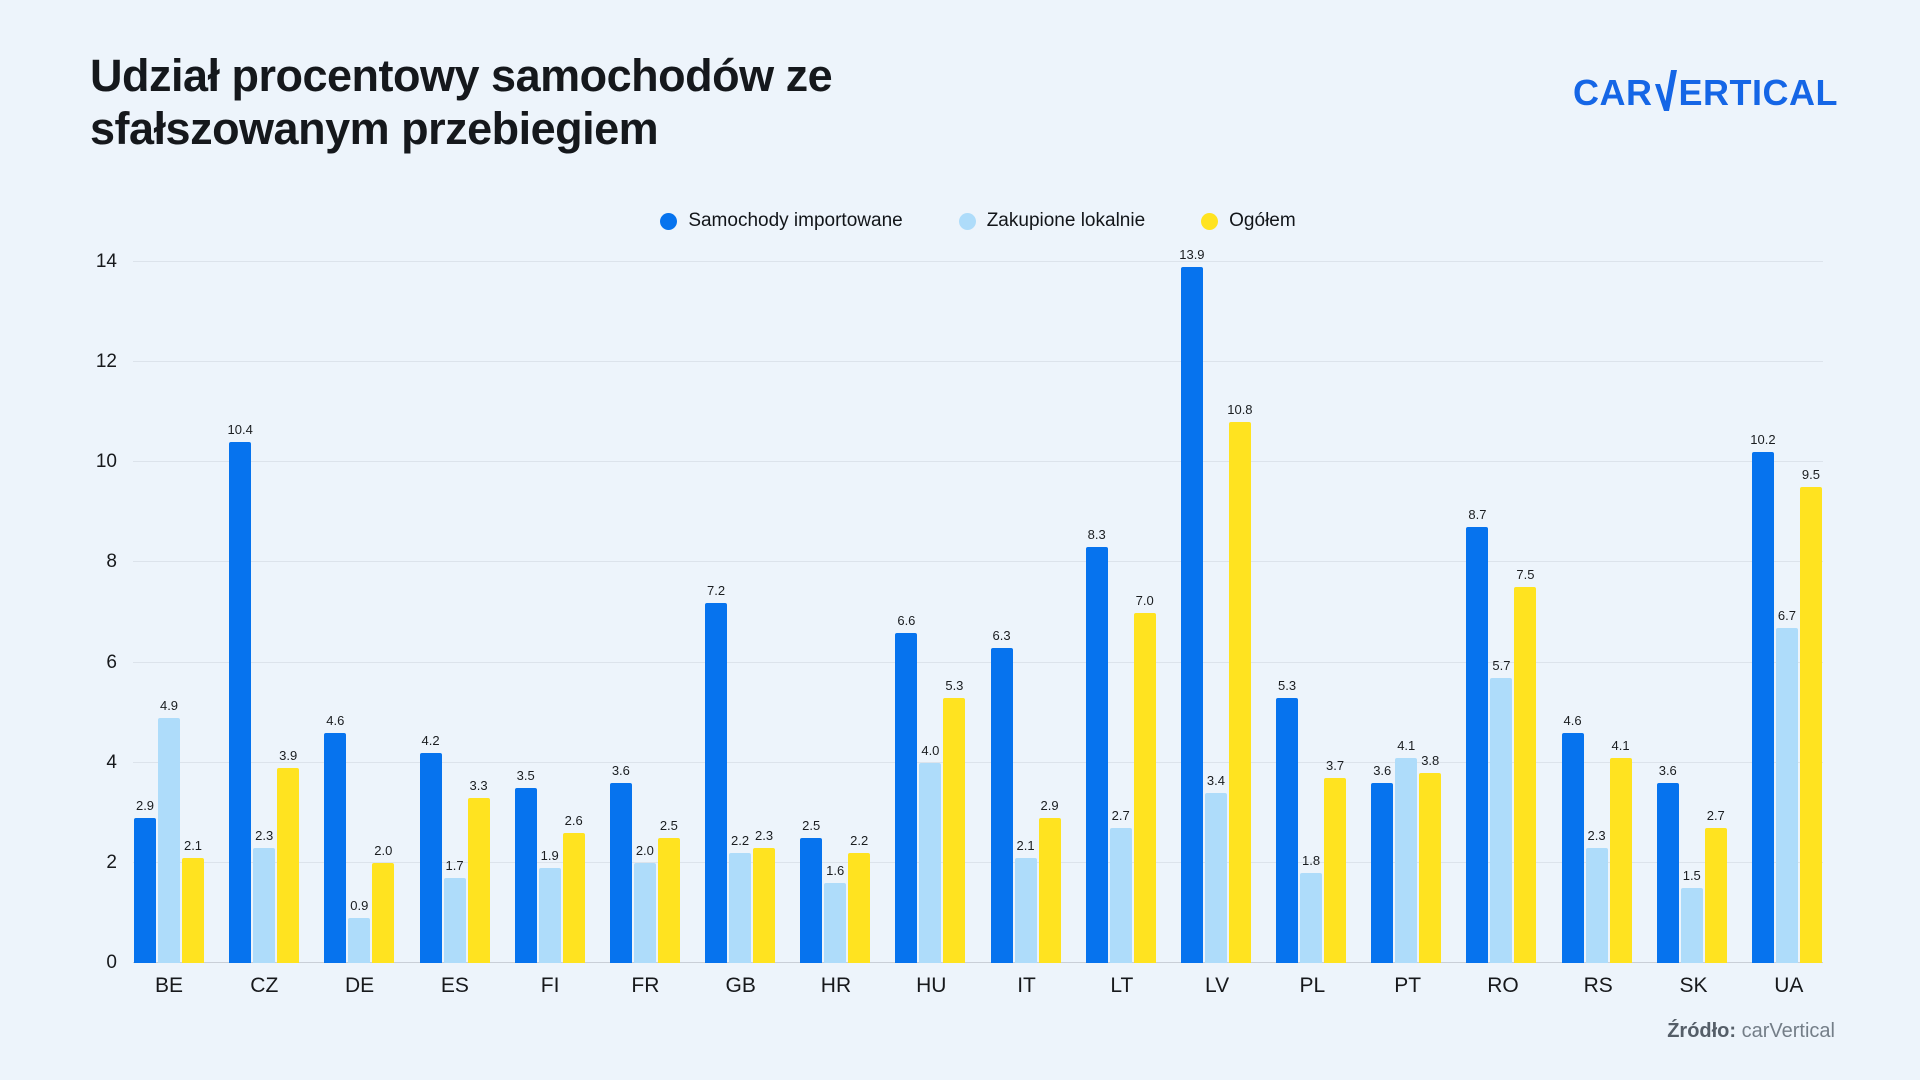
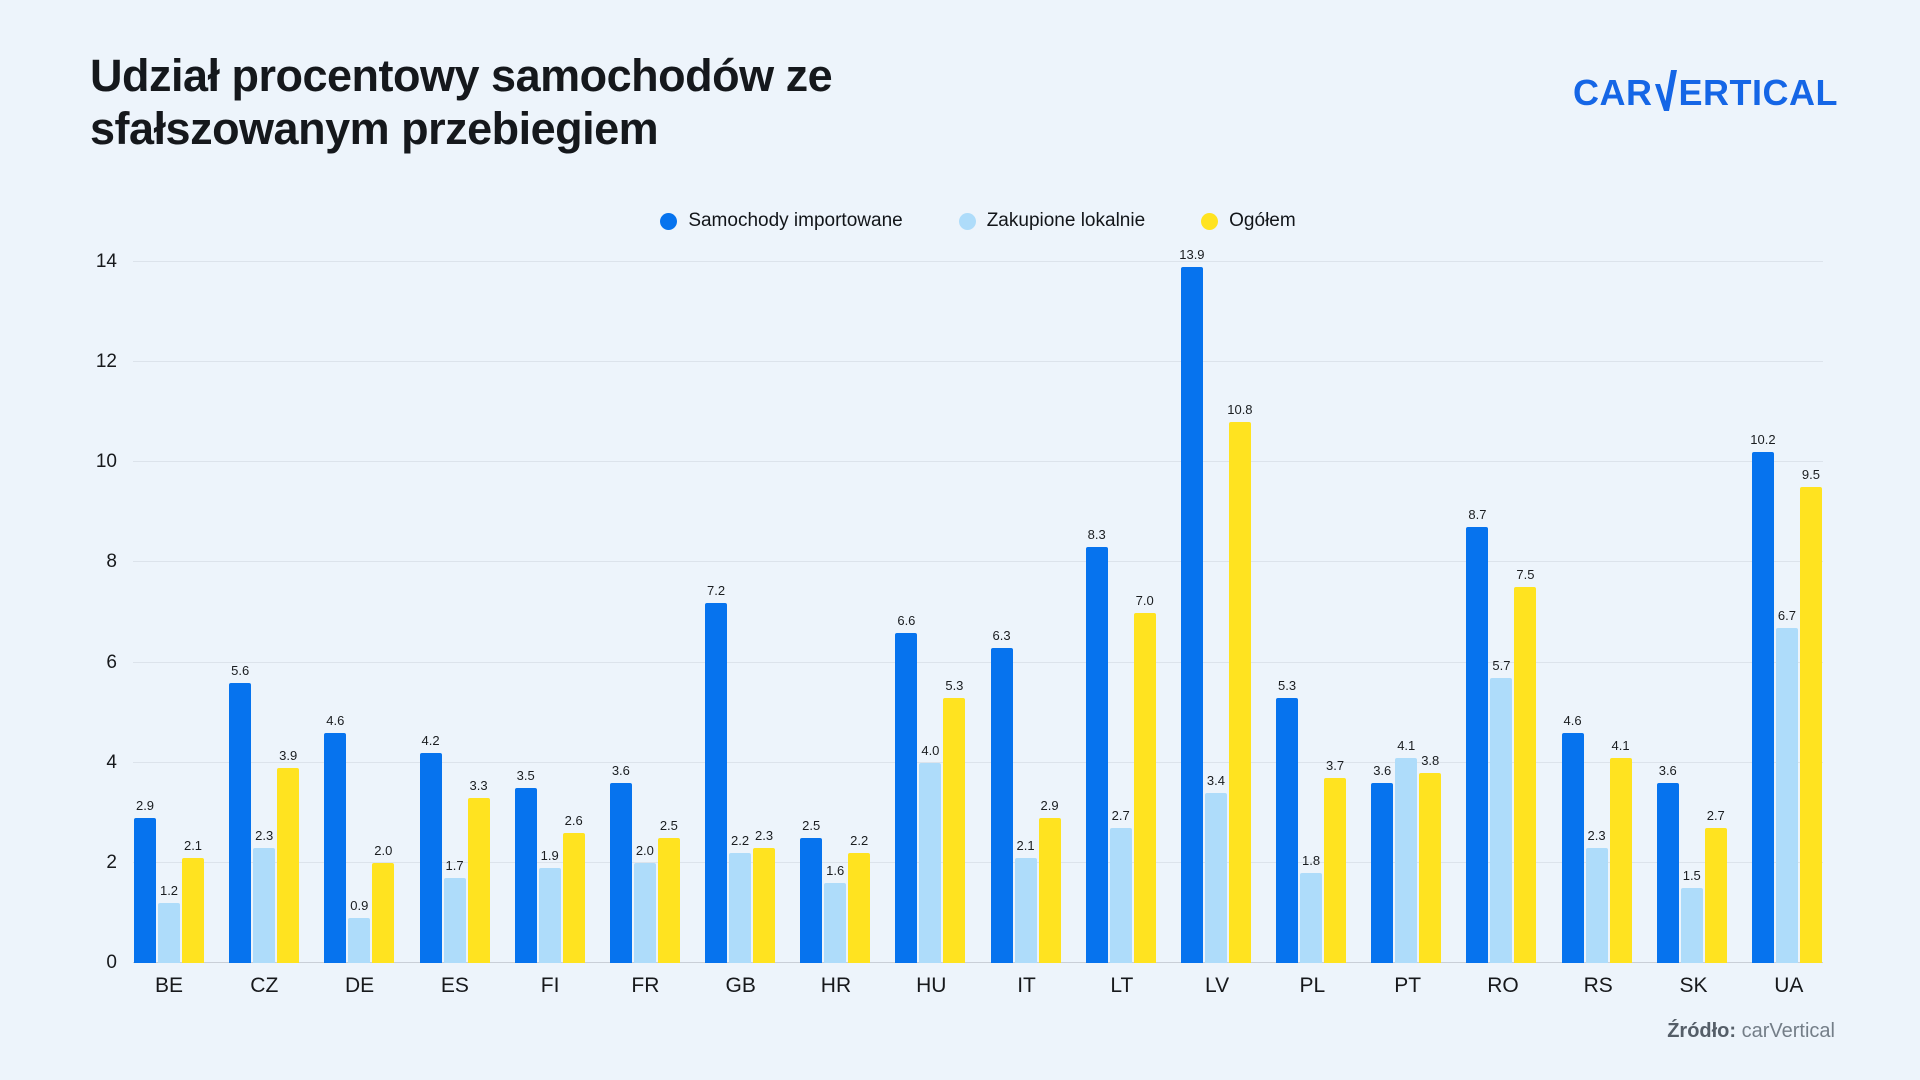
Zakupione lokalnie/BE: 4.9 -> 1.2
Samochody importowane/CZ: 10.4 -> 5.6
